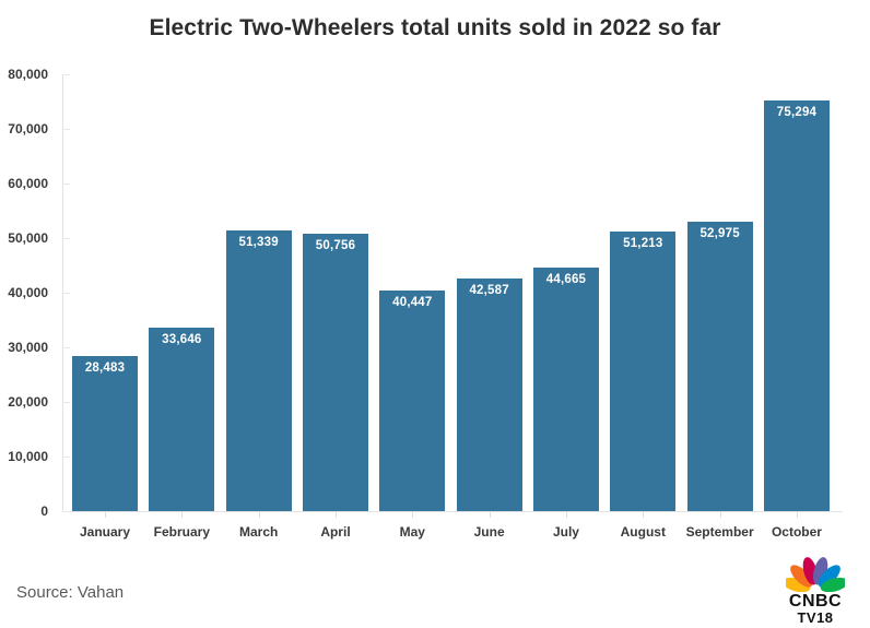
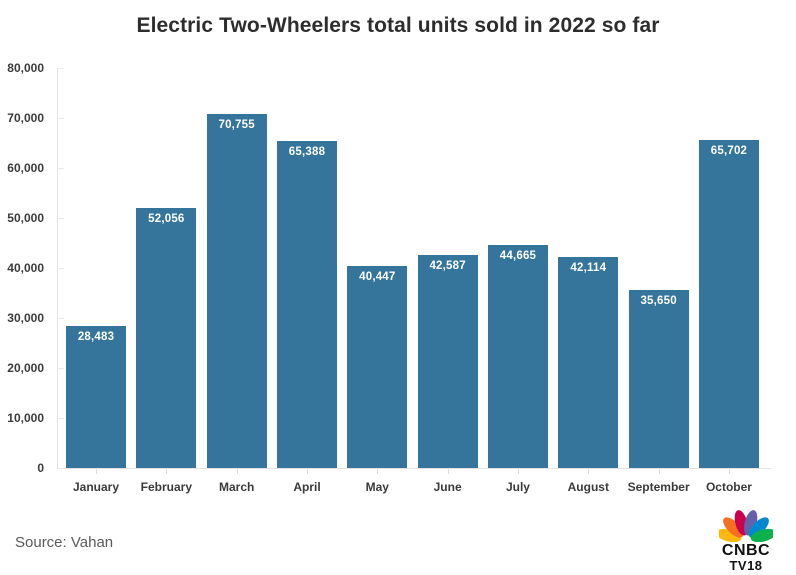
February: 33,646 -> 52,056
March: 51,339 -> 70,755
April: 50,756 -> 65,388
August: 51,213 -> 42,114
September: 52,975 -> 35,650
October: 75,294 -> 65,702
